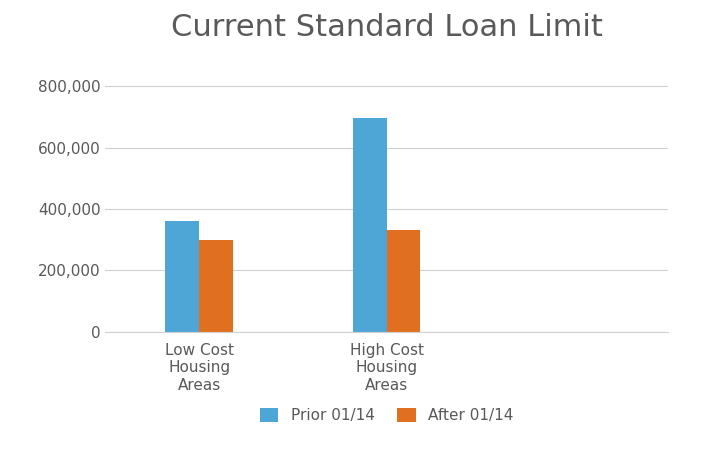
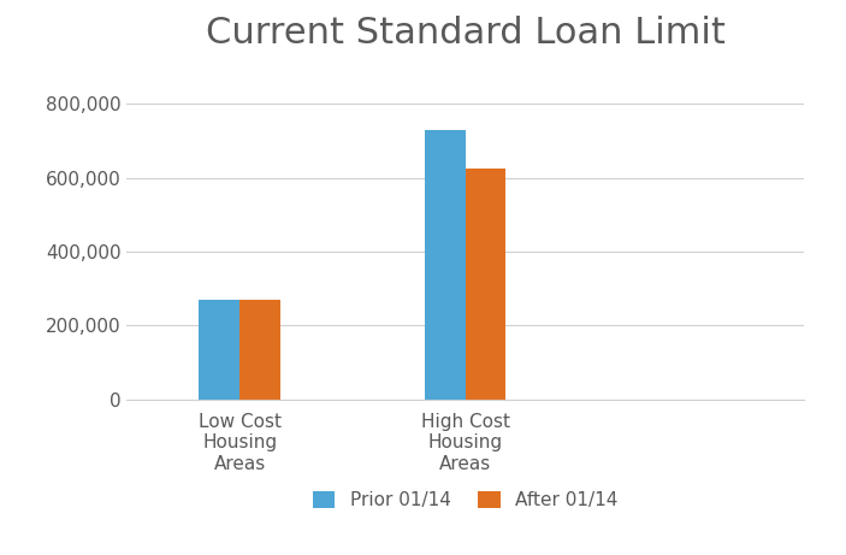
Prior 01/14/Low Cost Housing Areas: 360,000 -> 271,000
After 01/14/Low Cost Housing Areas: 300,000 -> 271,000
Prior 01/14/High Cost Housing Areas: 695,000 -> 730,000
After 01/14/High Cost Housing Areas: 330,000 -> 626,000
